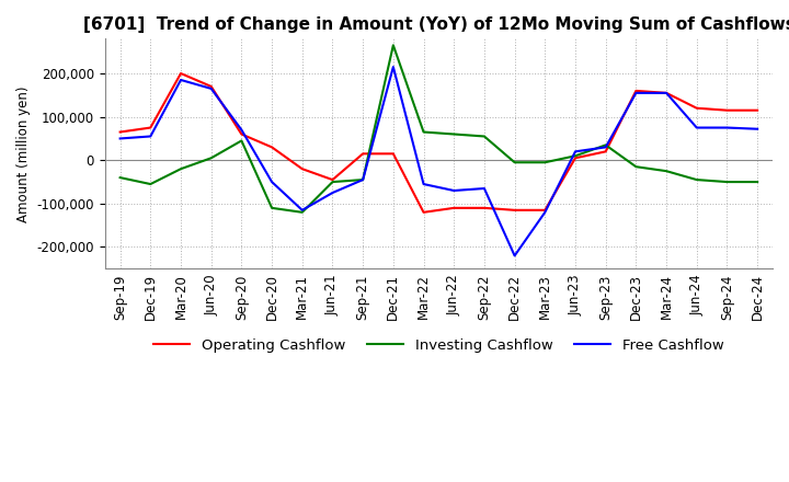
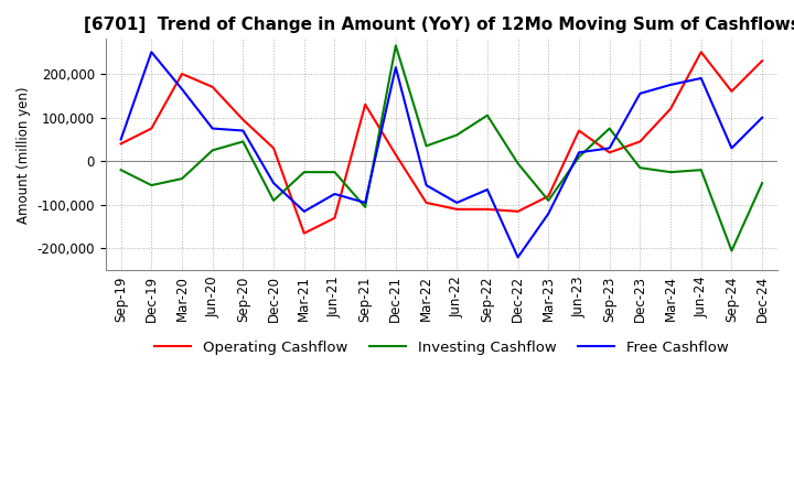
Operating Cashflow/Sep-19: 65,000 -> 40,000
Investing Cashflow/Sep-19: -40,000 -> -20,000
Free Cashflow/Dec-19: 55,000 -> 250,000
Investing Cashflow/Mar-20: -20,000 -> -40,000
Free Cashflow/Mar-20: 185,000 -> 165,000
Investing Cashflow/Jun-20: 5,000 -> 25,000
Free Cashflow/Jun-20: 165,000 -> 75,000
Operating Cashflow/Sep-20: 60,000 -> 95,000
Investing Cashflow/Dec-20: -110,000 -> -90,000
Operating Cashflow/Mar-21: -20,000 -> -165,000
Investing Cashflow/Mar-21: -120,000 -> -25,000
Operating Cashflow/Jun-21: -45,000 -> -130,000
Investing Cashflow/Jun-21: -50,000 -> -25,000
Operating Cashflow/Sep-21: 15,000 -> 130,000
Investing Cashflow/Sep-21: -45,000 -> -105,000
Free Cashflow/Sep-21: -45,000 -> -95,000
Operating Cashflow/Mar-22: -120,000 -> -95,000
Investing Cashflow/Mar-22: 65,000 -> 35,000
Free Cashflow/Jun-22: -70,000 -> -95,000
Investing Cashflow/Sep-22: 55,000 -> 105,000
Operating Cashflow/Mar-23: -115,000 -> -80,000
Investing Cashflow/Mar-23: -5,000 -> -90,000
Operating Cashflow/Jun-23: 5,000 -> 70,000
Investing Cashflow/Sep-23: 35,000 -> 75,000
Operating Cashflow/Dec-23: 160,000 -> 45,000
Operating Cashflow/Mar-24: 155,000 -> 120,000
Free Cashflow/Mar-24: 155,000 -> 175,000
Operating Cashflow/Jun-24: 120,000 -> 250,000
Investing Cashflow/Jun-24: -45,000 -> -20,000
Free Cashflow/Jun-24: 75,000 -> 190,000
Operating Cashflow/Sep-24: 115,000 -> 160,000
Investing Cashflow/Sep-24: -50,000 -> -205,000
Free Cashflow/Sep-24: 75,000 -> 30,000
Operating Cashflow/Dec-24: 115,000 -> 230,000
Free Cashflow/Dec-24: 72,000 -> 100,000
